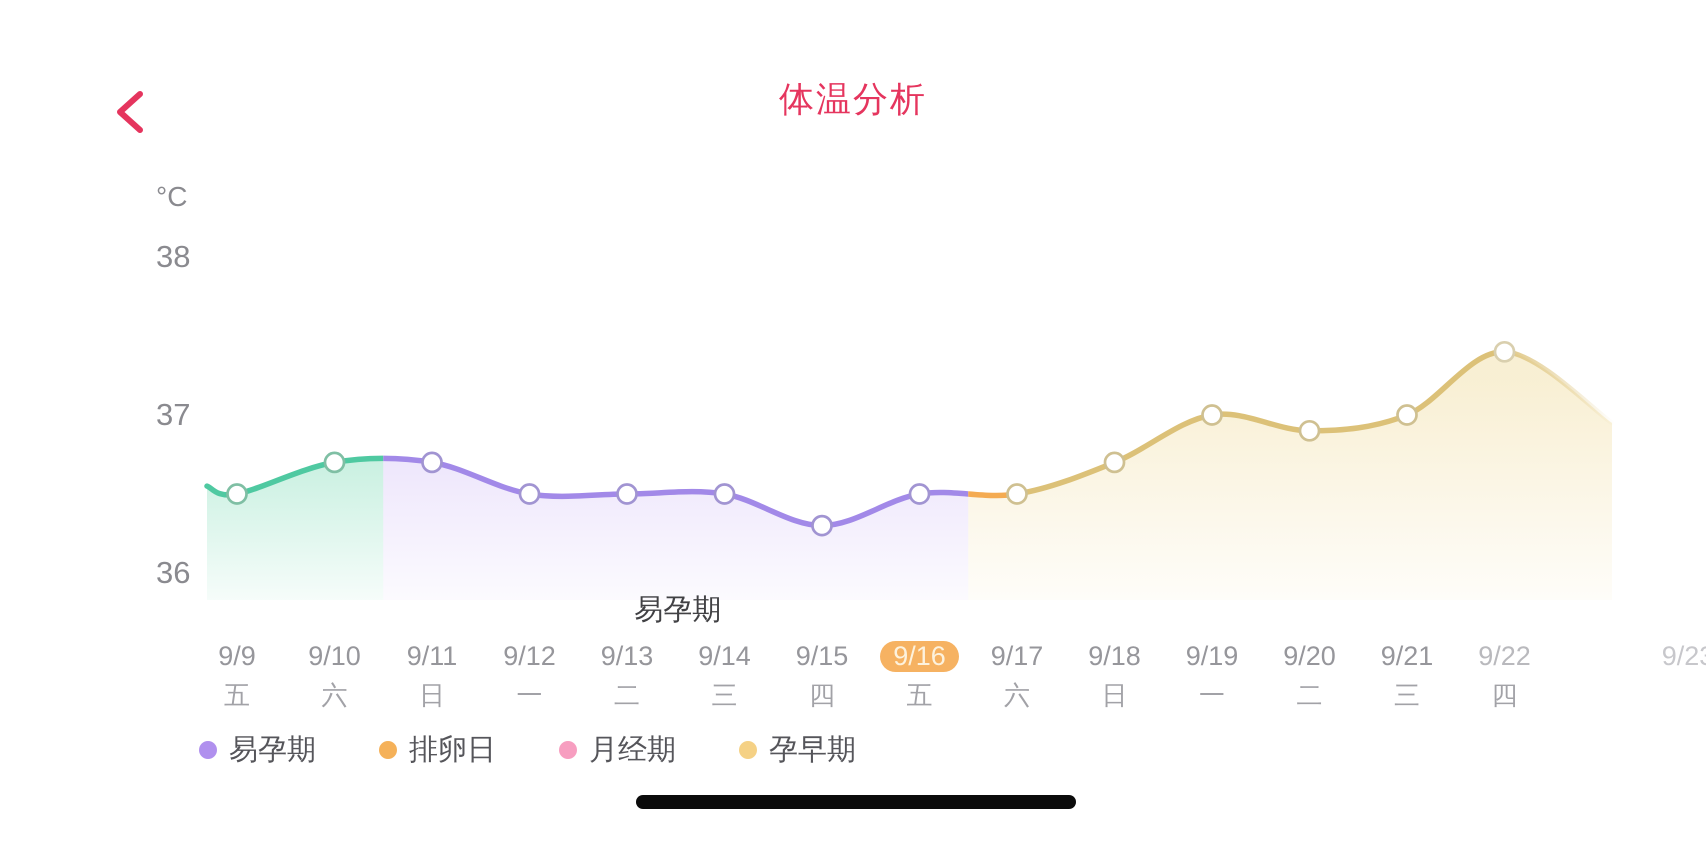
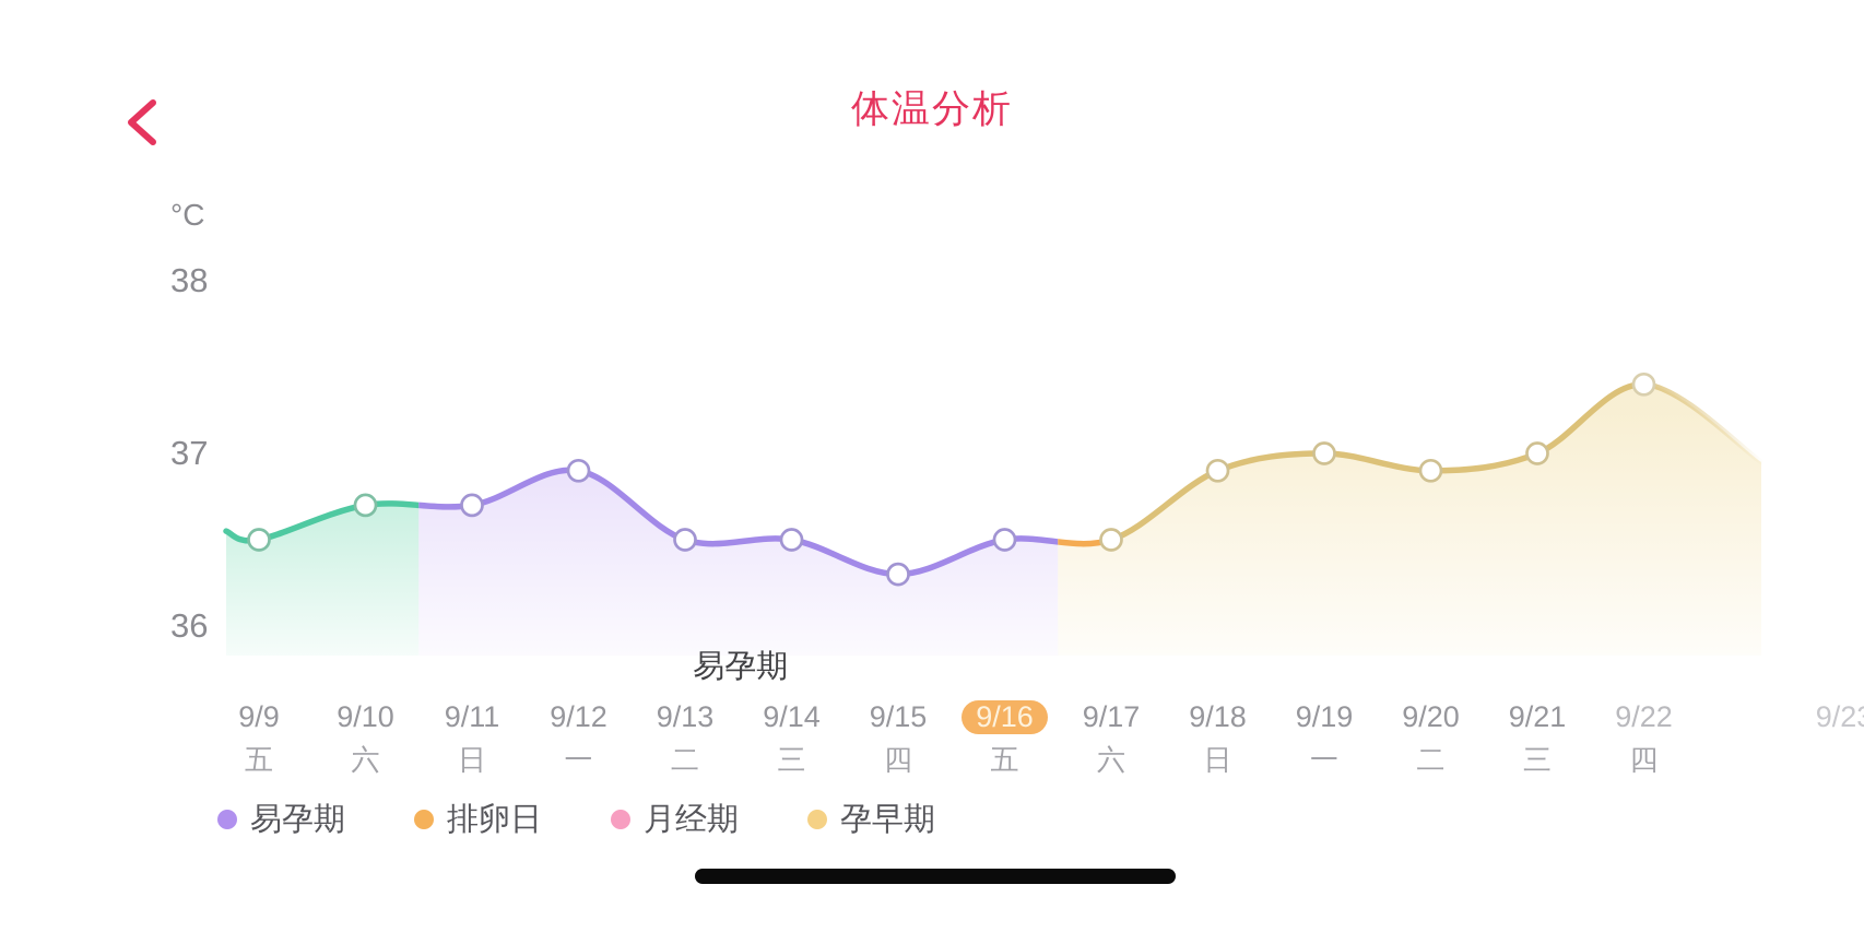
9/12: 36.5 -> 36.9
9/18: 36.7 -> 36.9
